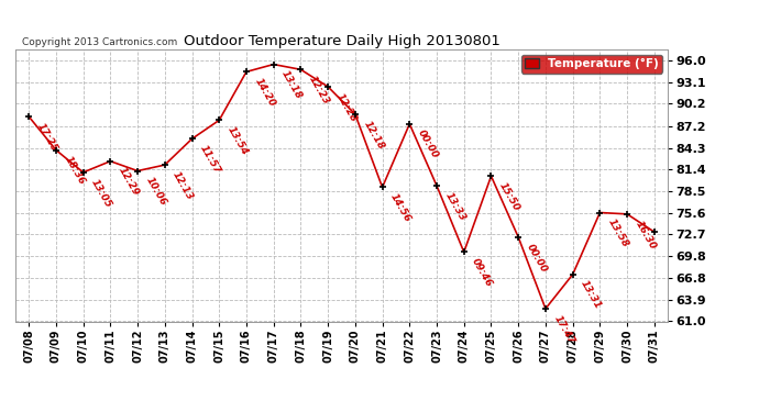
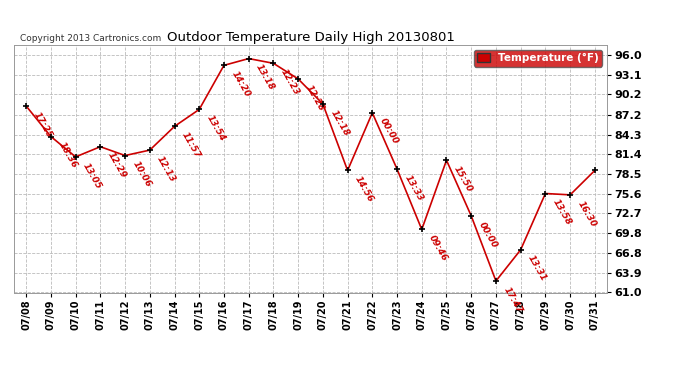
07/31: 73.0 -> 79.0
